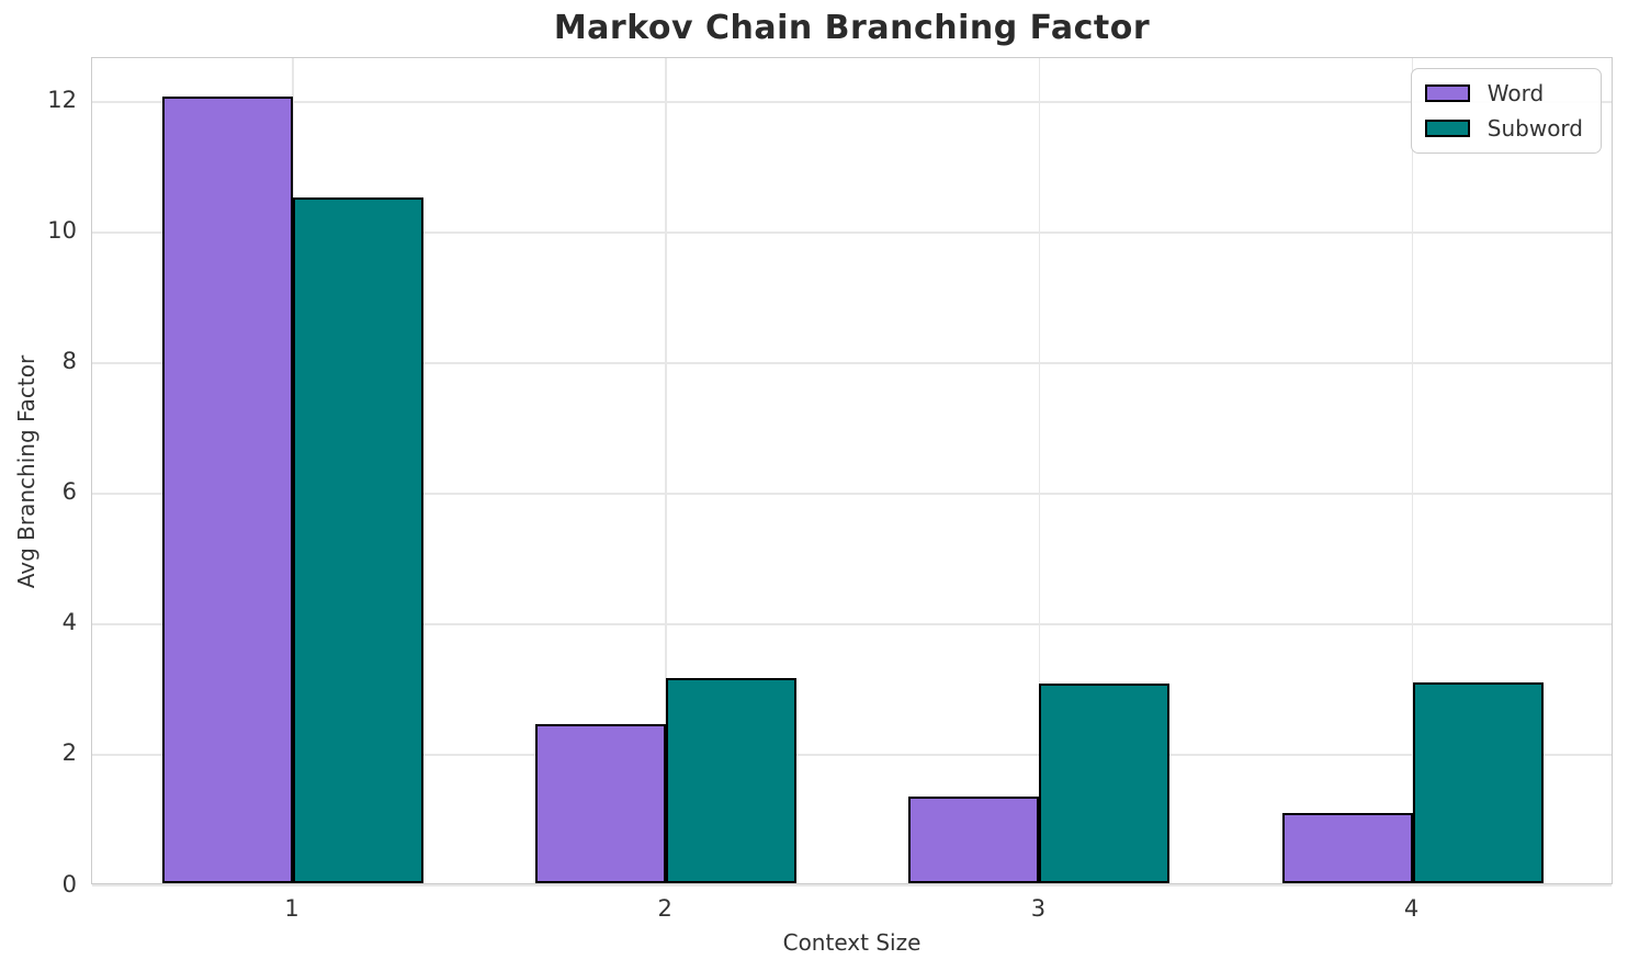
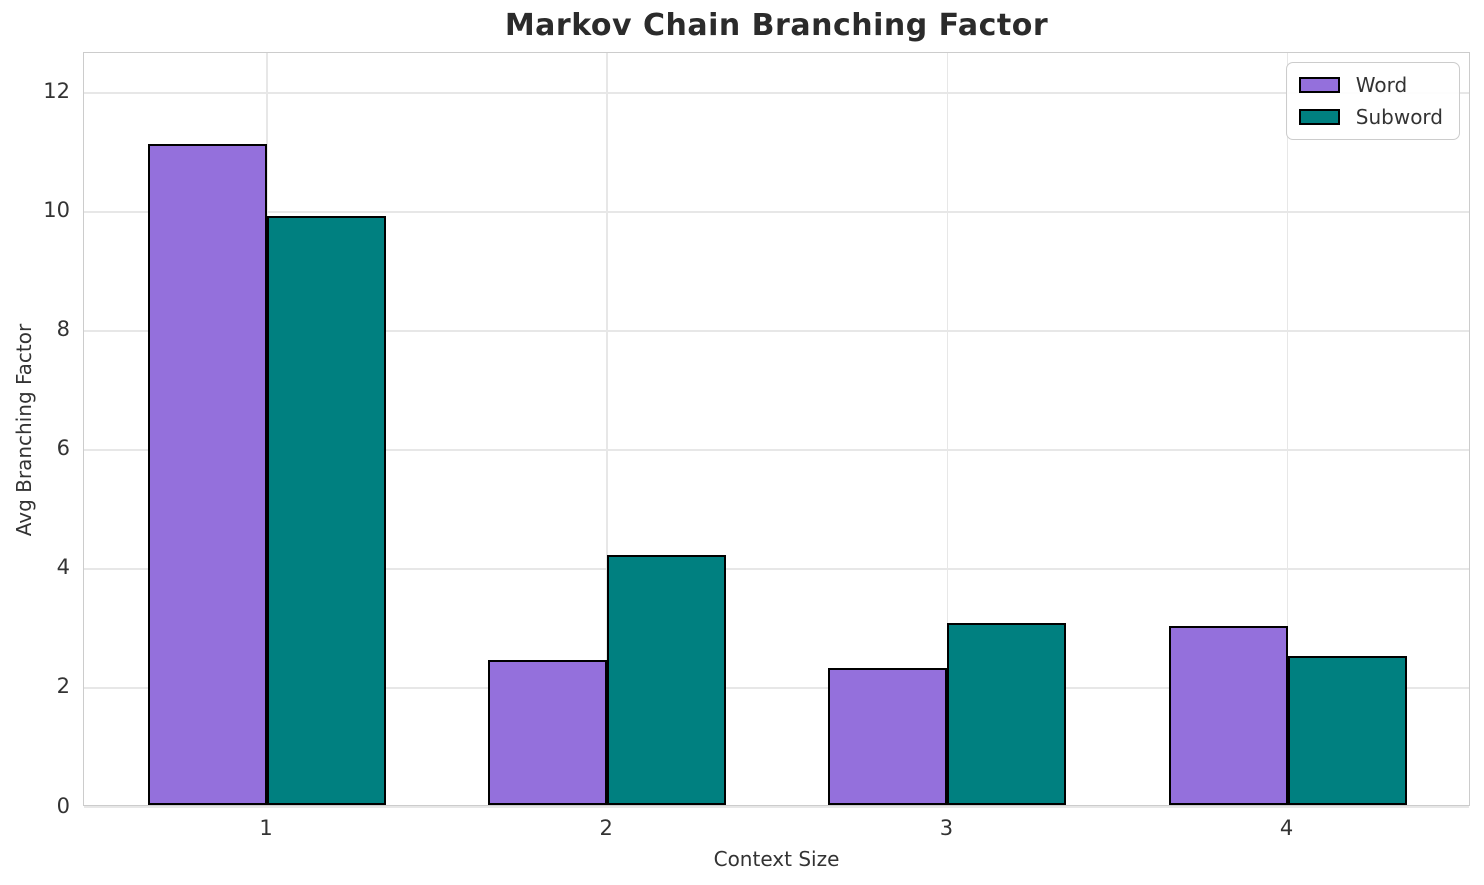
Word/1: 12.1 -> 11.1
Subword/1: 10.5 -> 9.9
Subword/2: 3.1 -> 4.2
Word/3: 1.3 -> 2.3
Word/4: 1.1 -> 3.0
Subword/4: 3.1 -> 2.5
